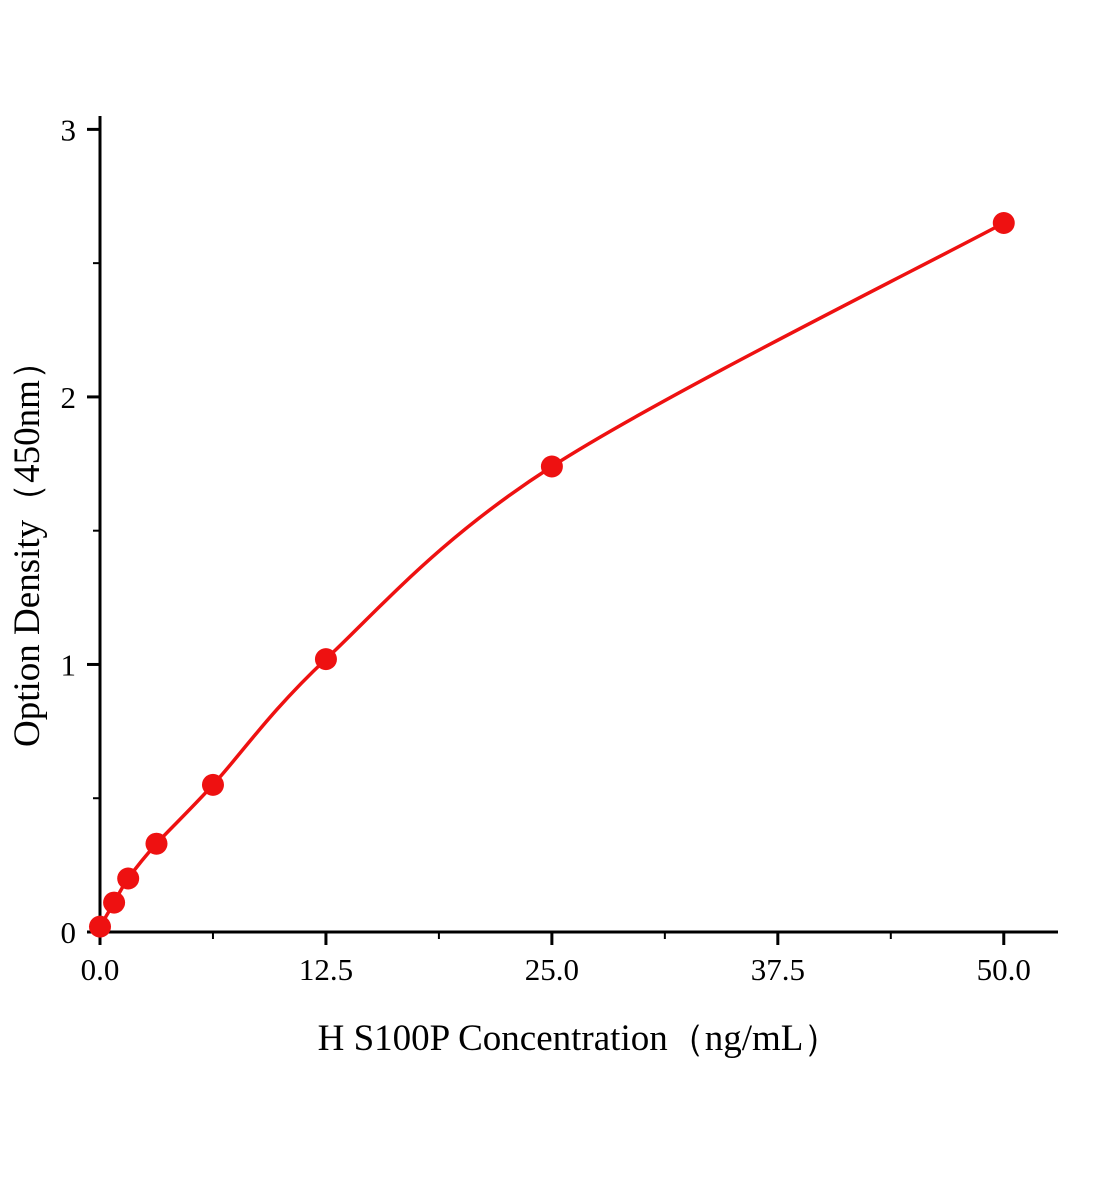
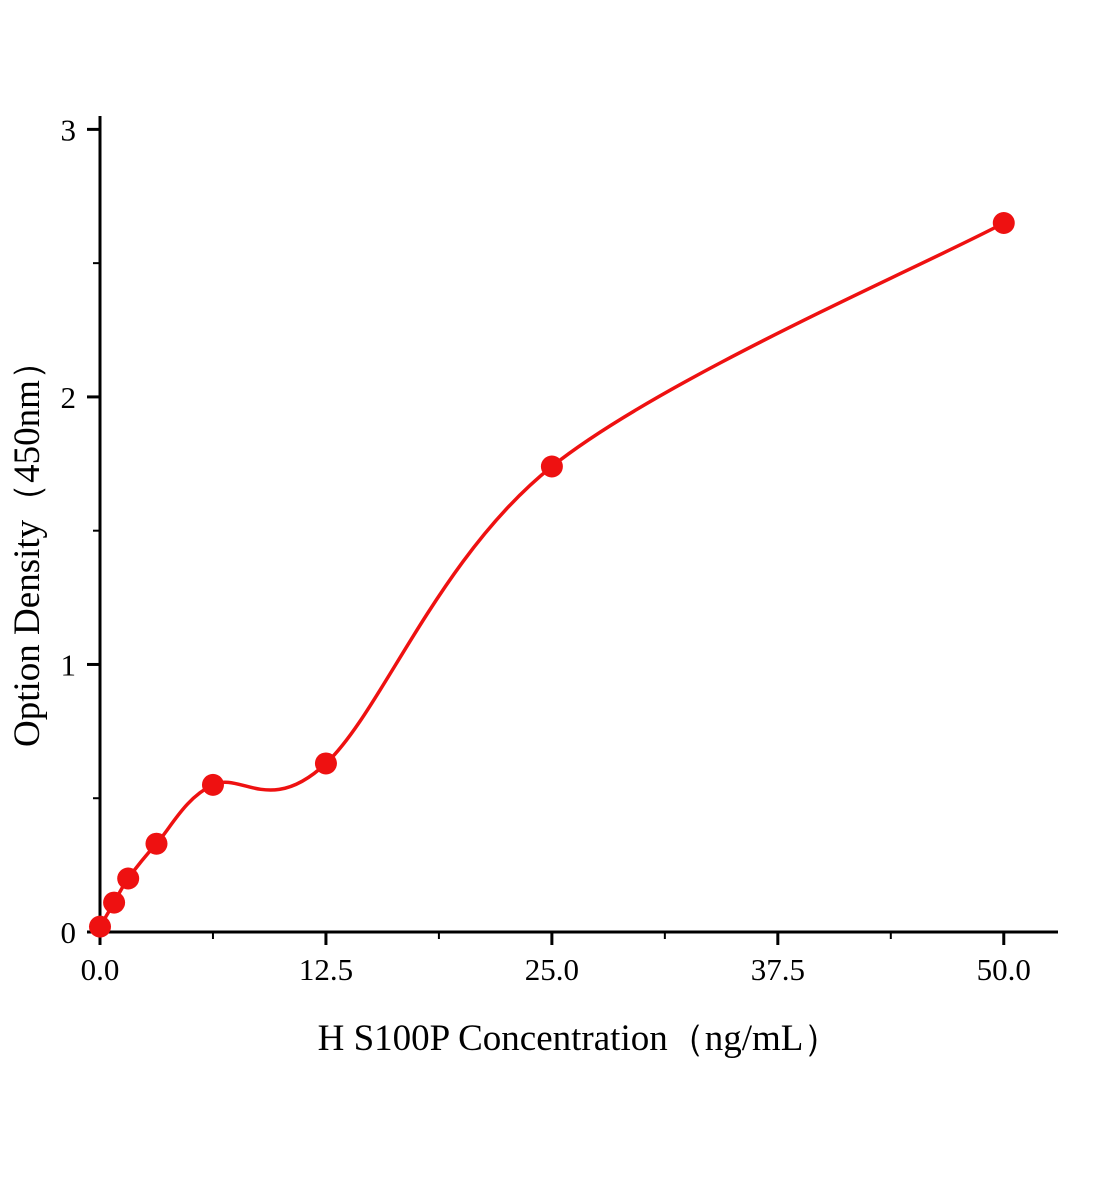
12.5: 1,02 -> 0,63
